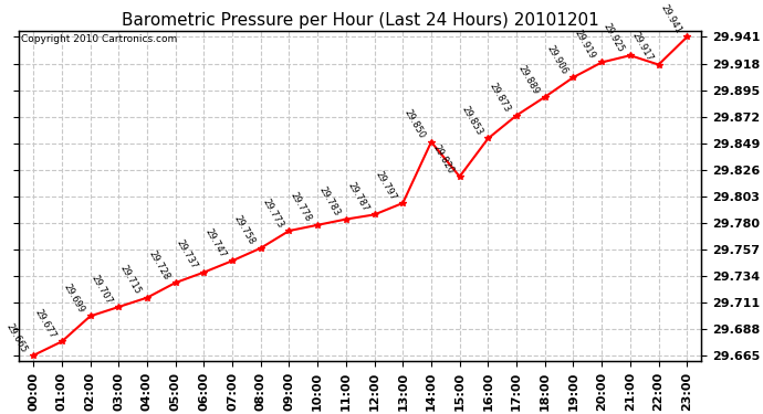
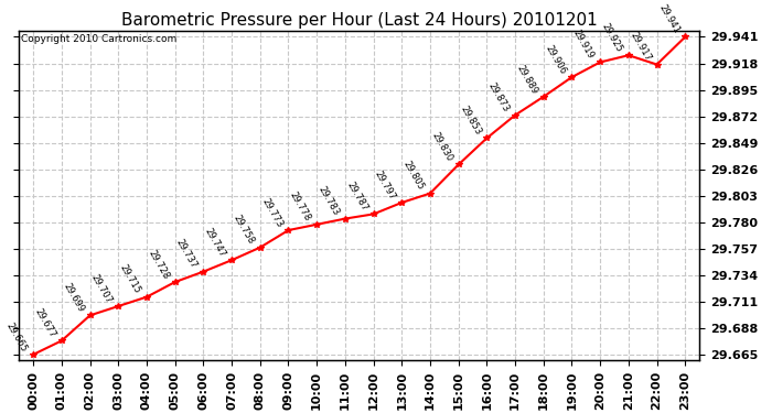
14:00: 29.850 -> 29.805
15:00: 29.820 -> 29.830
